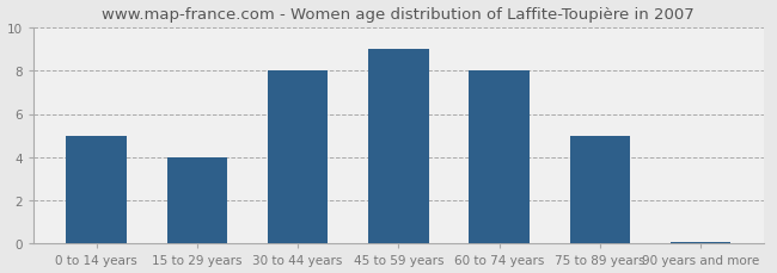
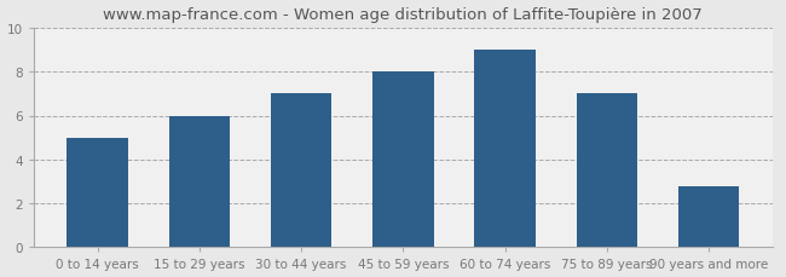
15 to 29 years: 4.0 -> 6.0
30 to 44 years: 8.0 -> 7.0
45 to 59 years: 9.0 -> 8.0
60 to 74 years: 8.0 -> 9.0
75 to 89 years: 5.0 -> 7.0
90 years and more: 0.1 -> 2.8
